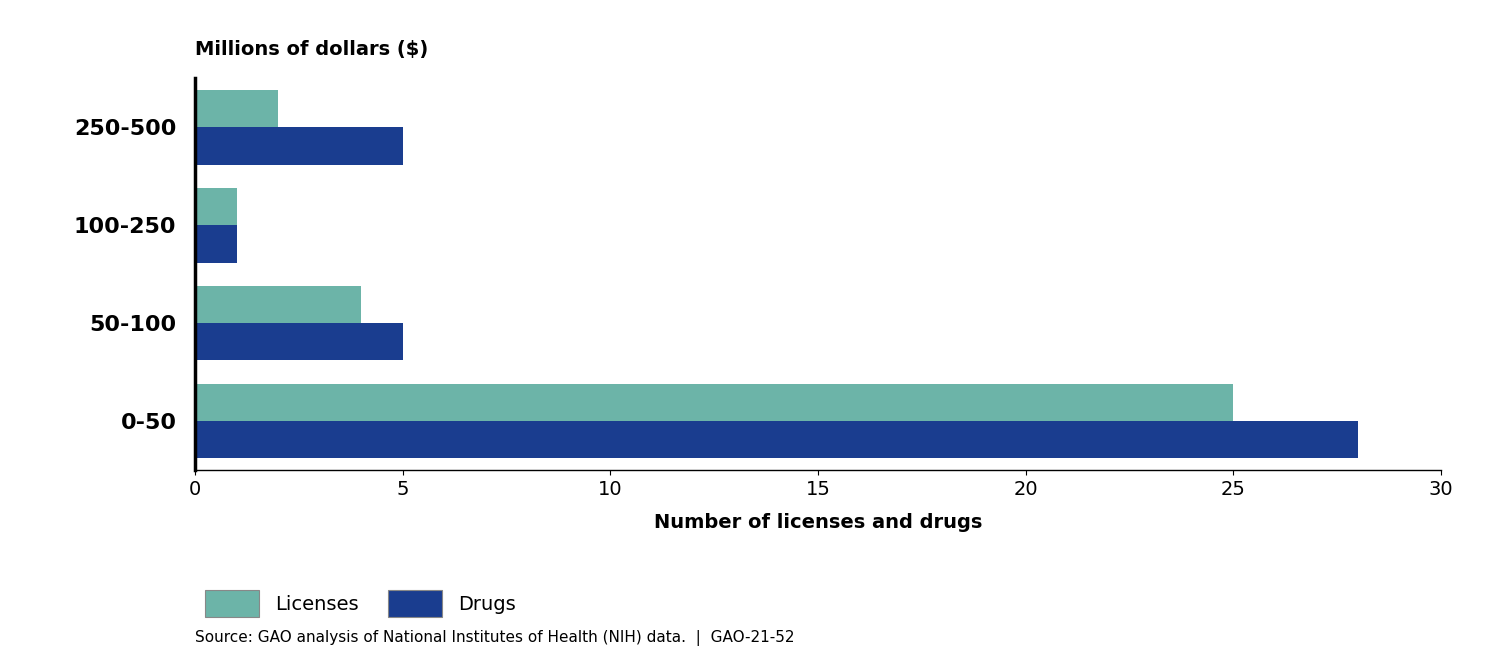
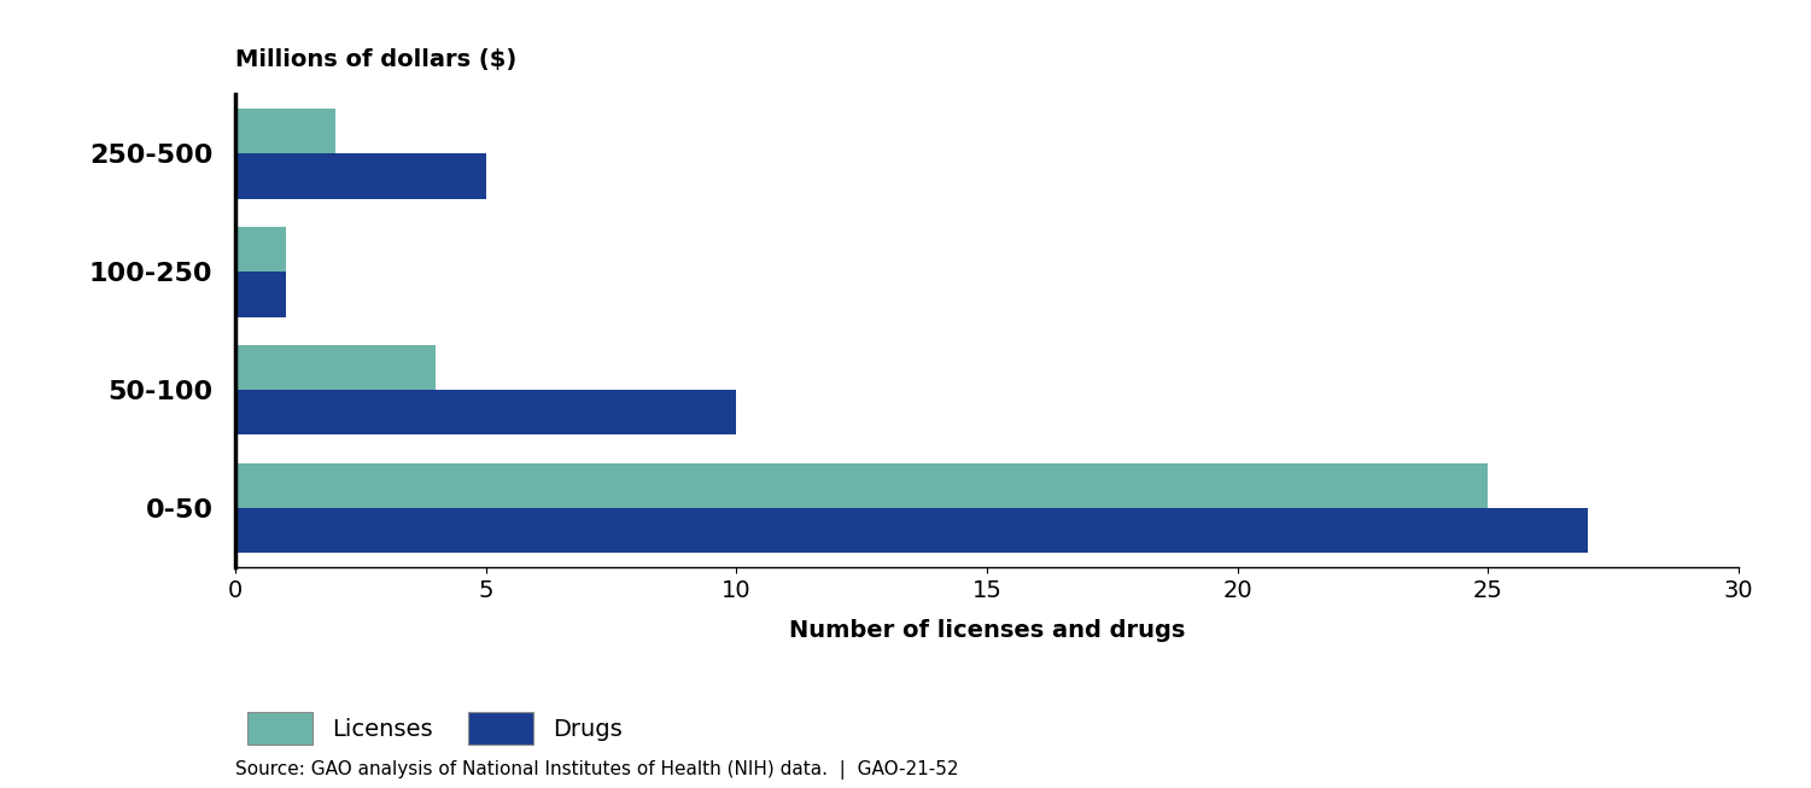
Drugs/50-100: 5 -> 10
Drugs/0-50: 28 -> 27
